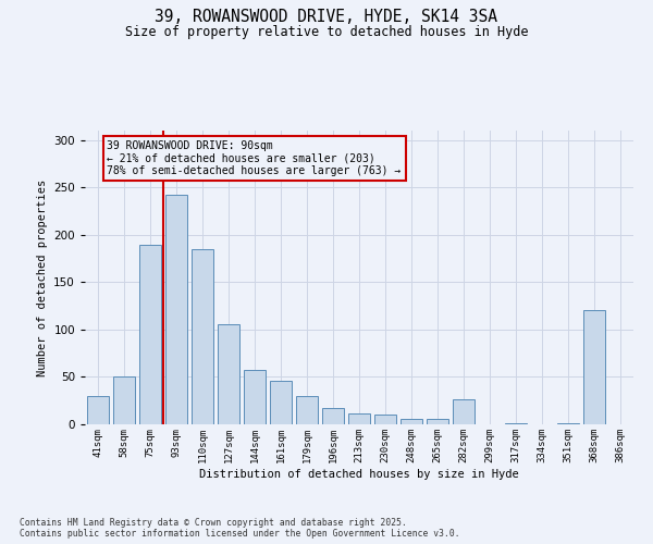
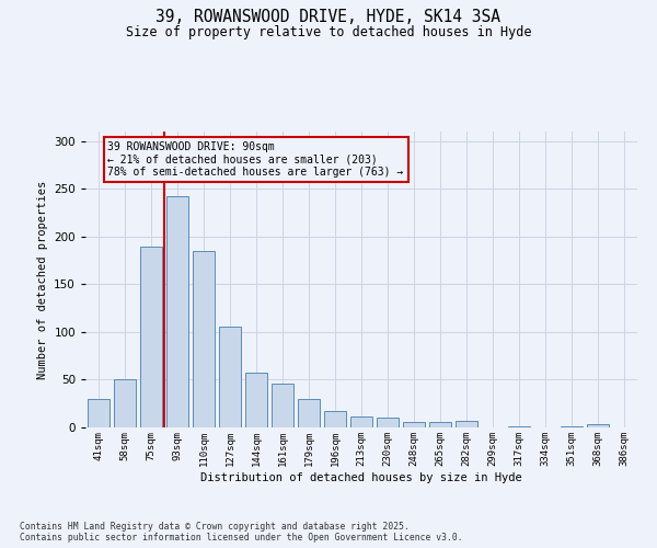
282sqm: 26 -> 7
368sqm: 120 -> 3
